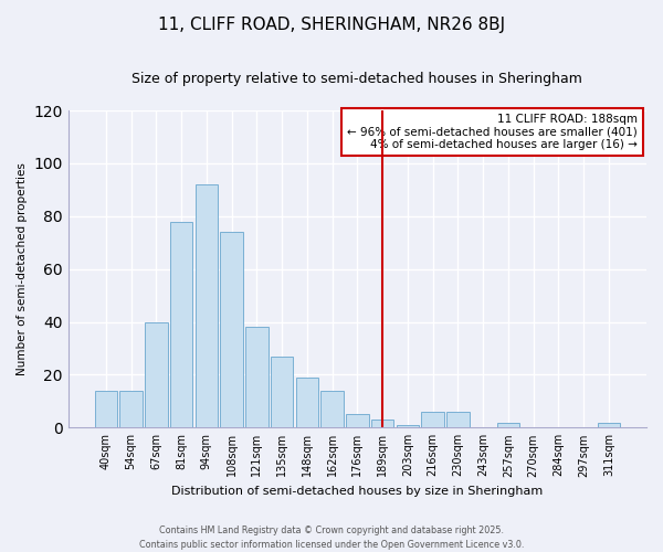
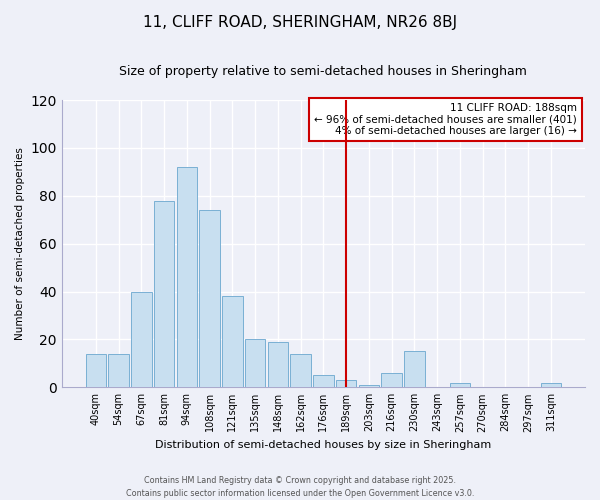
135sqm: 27 -> 20
230sqm: 6 -> 15
